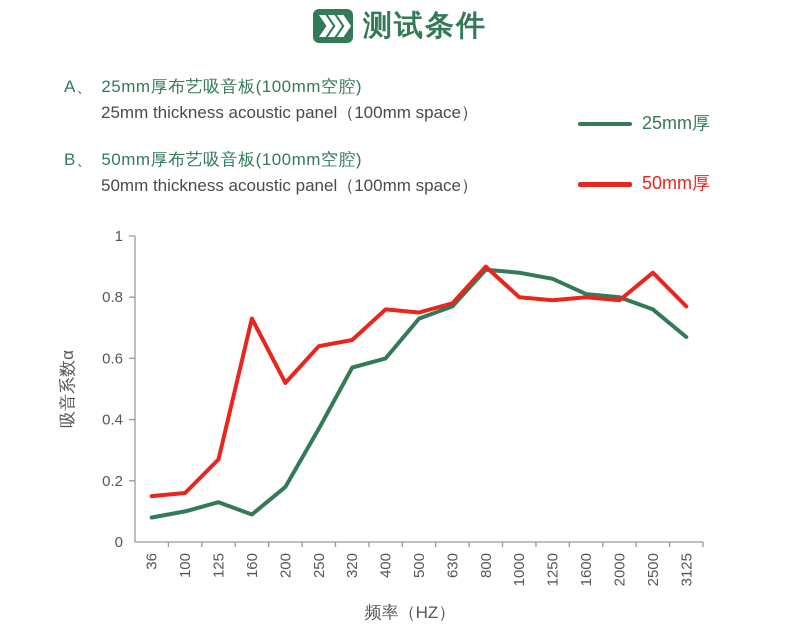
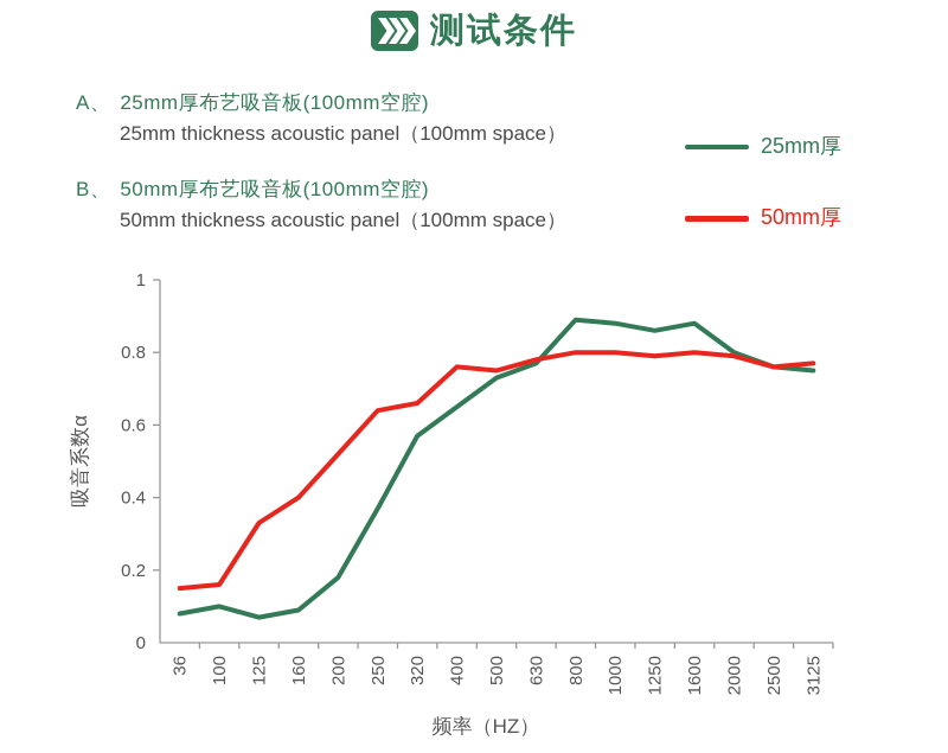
25mm厚/125: 0.13 -> 0.07
50mm厚/125: 0.27 -> 0.33
50mm厚/160: 0.73 -> 0.40
25mm厚/400: 0.60 -> 0.65
50mm厚/800: 0.90 -> 0.80
25mm厚/1600: 0.81 -> 0.88
50mm厚/2500: 0.88 -> 0.76
25mm厚/3125: 0.67 -> 0.75
